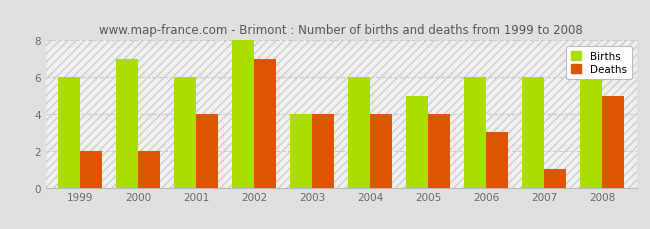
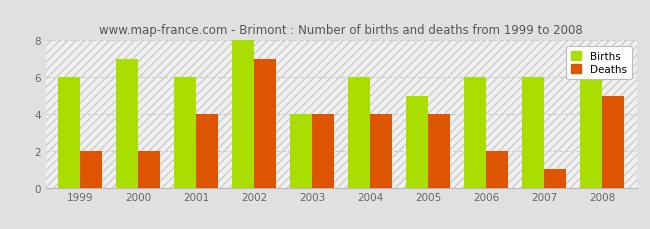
Deaths/2006: 3 -> 2
